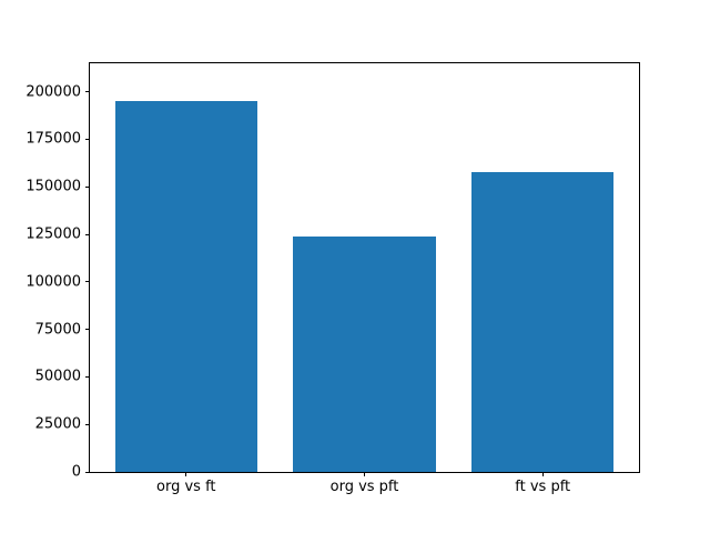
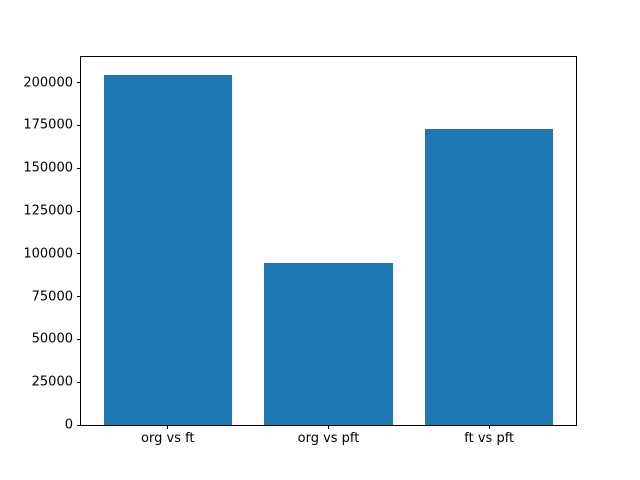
org vs ft: 195000 -> 205000
org vs pft: 124000 -> 95000
ft vs pft: 158000 -> 173000
